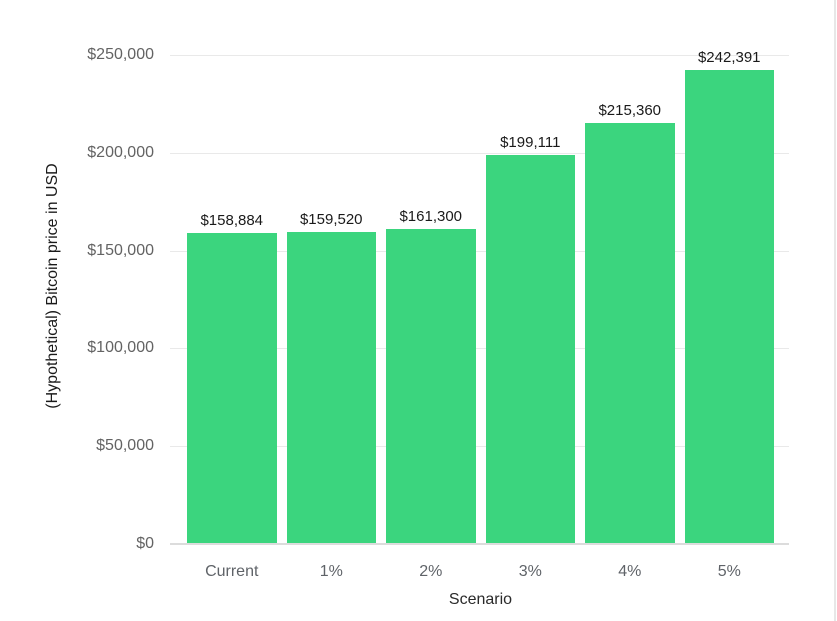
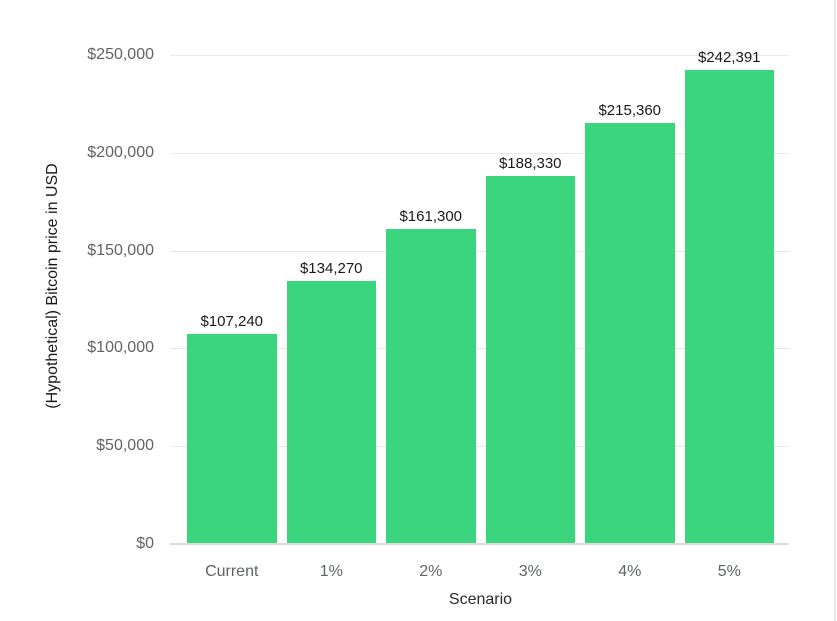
Current: $158,884 -> $107,240
1%: $159,520 -> $134,270
3%: $199,111 -> $188,330
